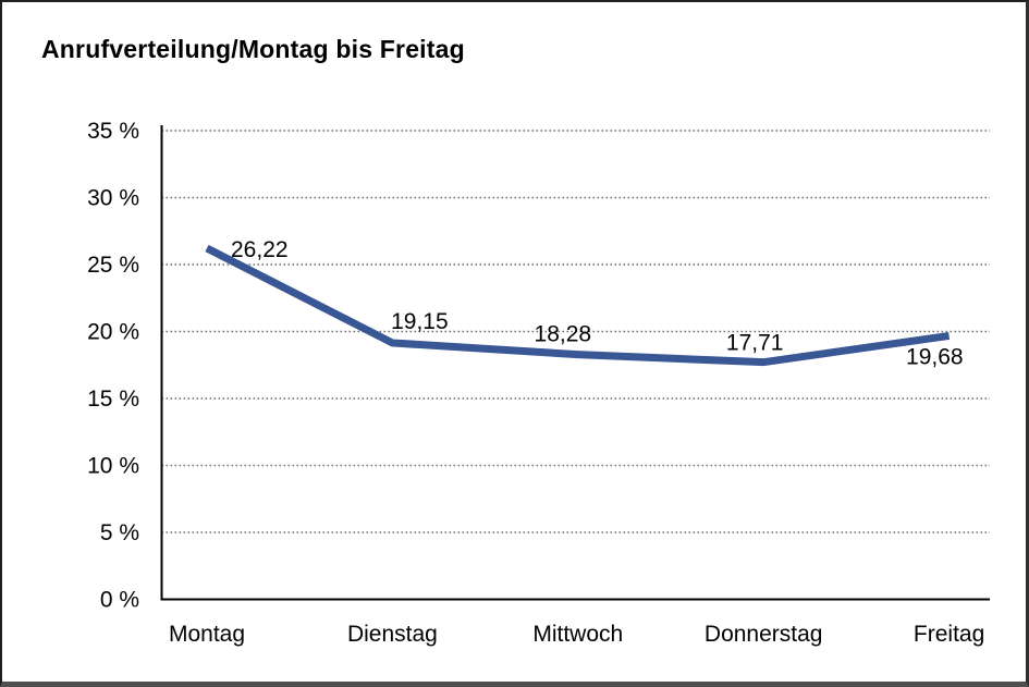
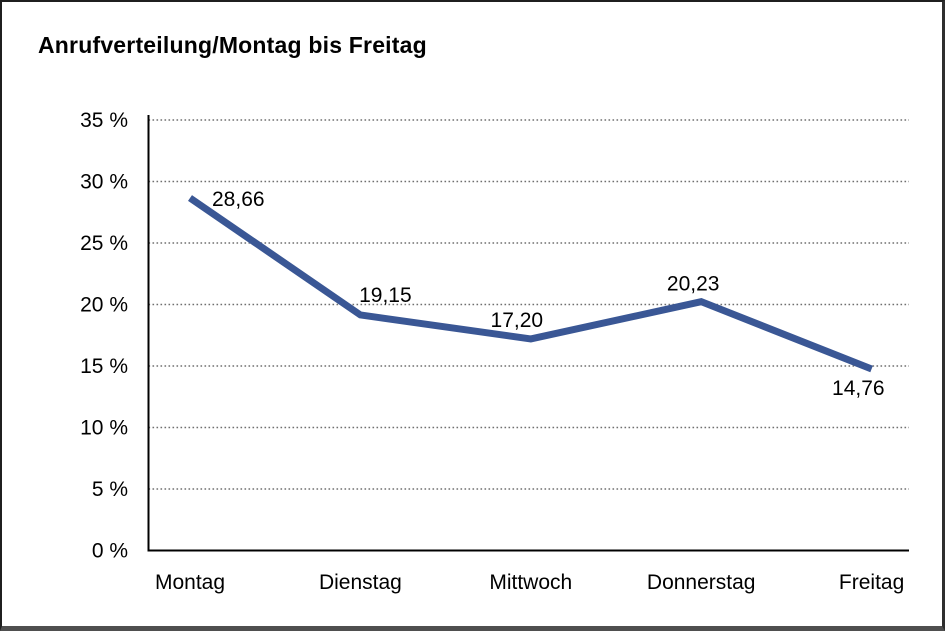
Montag: 26,22 -> 28,66
Mittwoch: 18,28 -> 17,20
Donnerstag: 17,71 -> 20,23
Freitag: 19,68 -> 14,76
